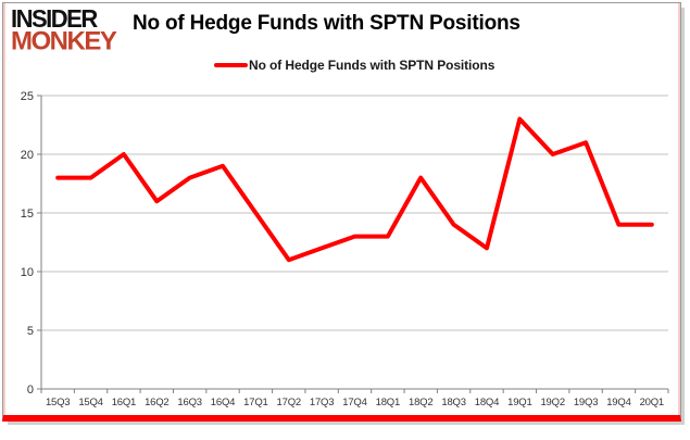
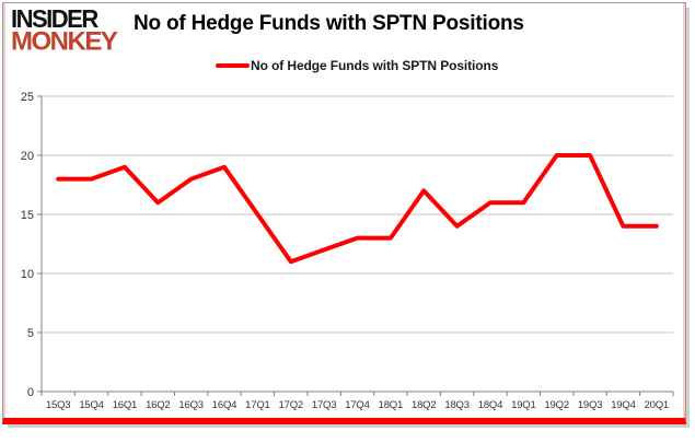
16Q1: 20 -> 19
18Q2: 18 -> 17
18Q4: 12 -> 16
19Q1: 23 -> 16
19Q3: 21 -> 20
